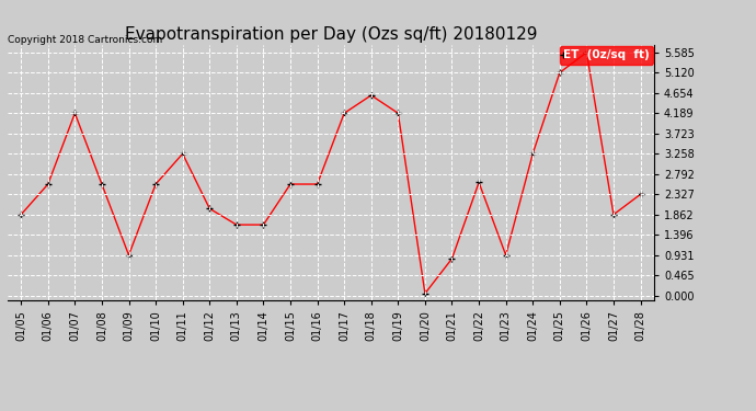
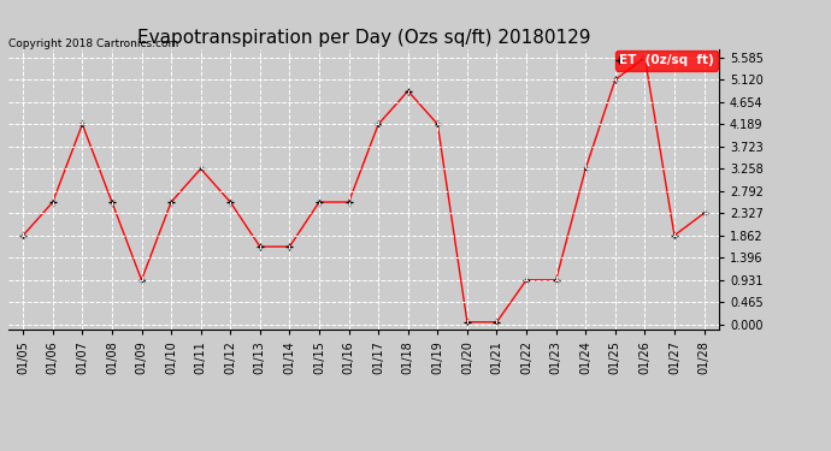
01/12: 2.00 -> 2.56
01/18: 4.60 -> 4.88
01/21: 0.85 -> 0.05
01/22: 2.60 -> 0.93
